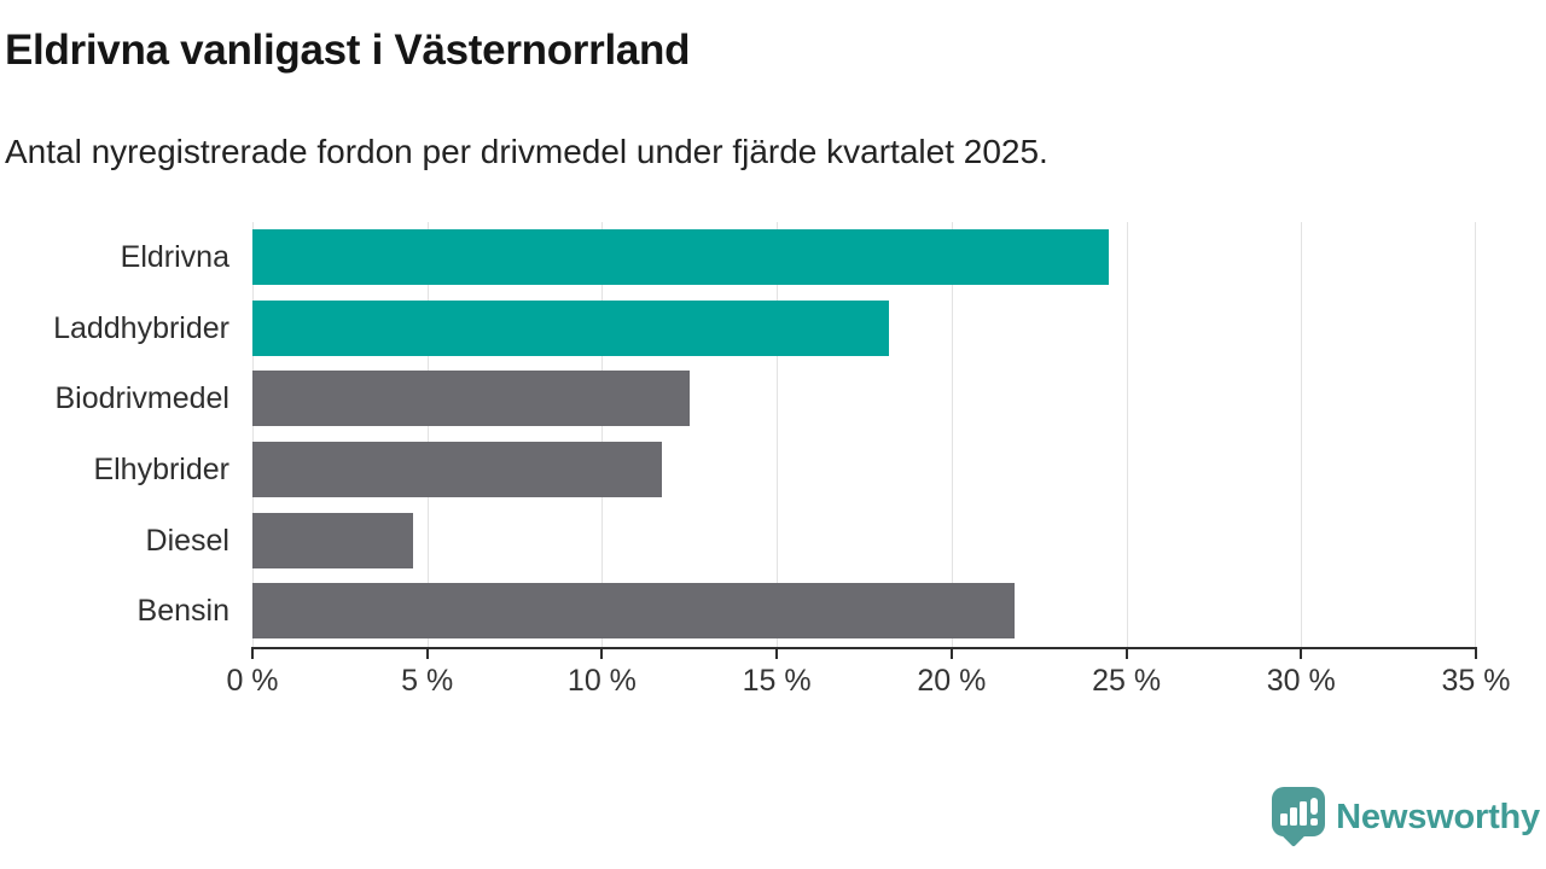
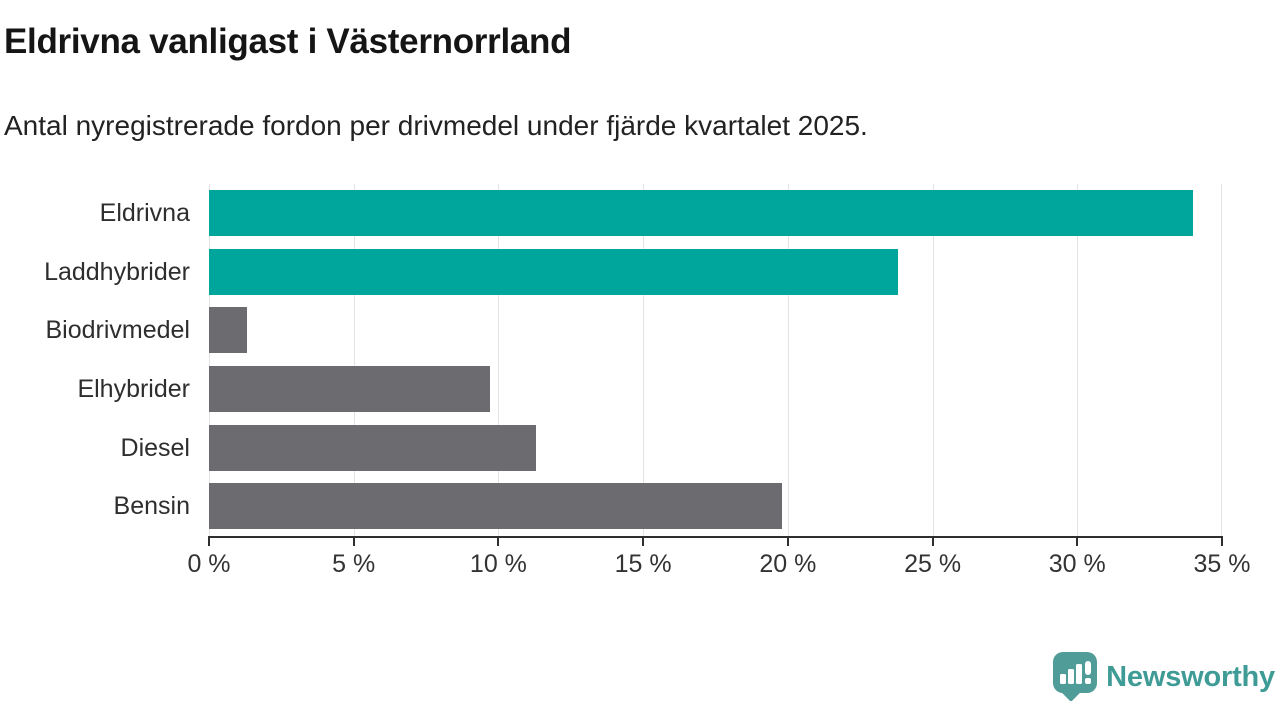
Eldrivna: 24.5% -> 34.0%
Laddhybrider: 18.2% -> 23.8%
Biodrivmedel: 12.5% -> 1.3%
Elhybrider: 11.7% -> 9.7%
Diesel: 4.6% -> 11.3%
Bensin: 21.8% -> 19.8%
